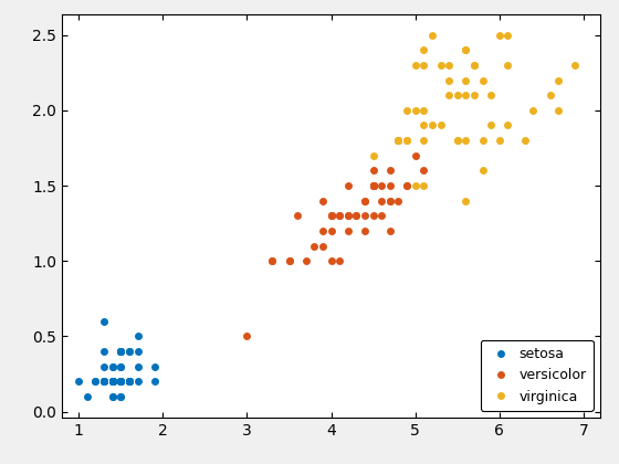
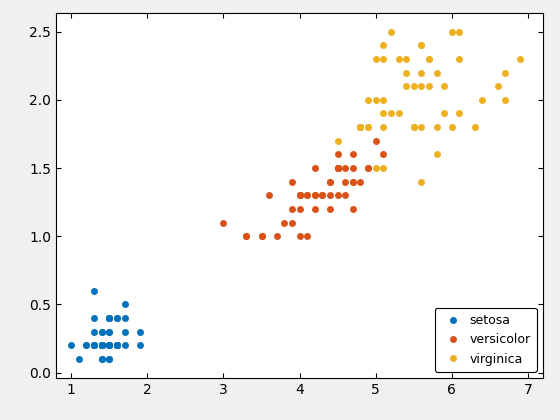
versicolor/3: 0.5 -> 1.1
